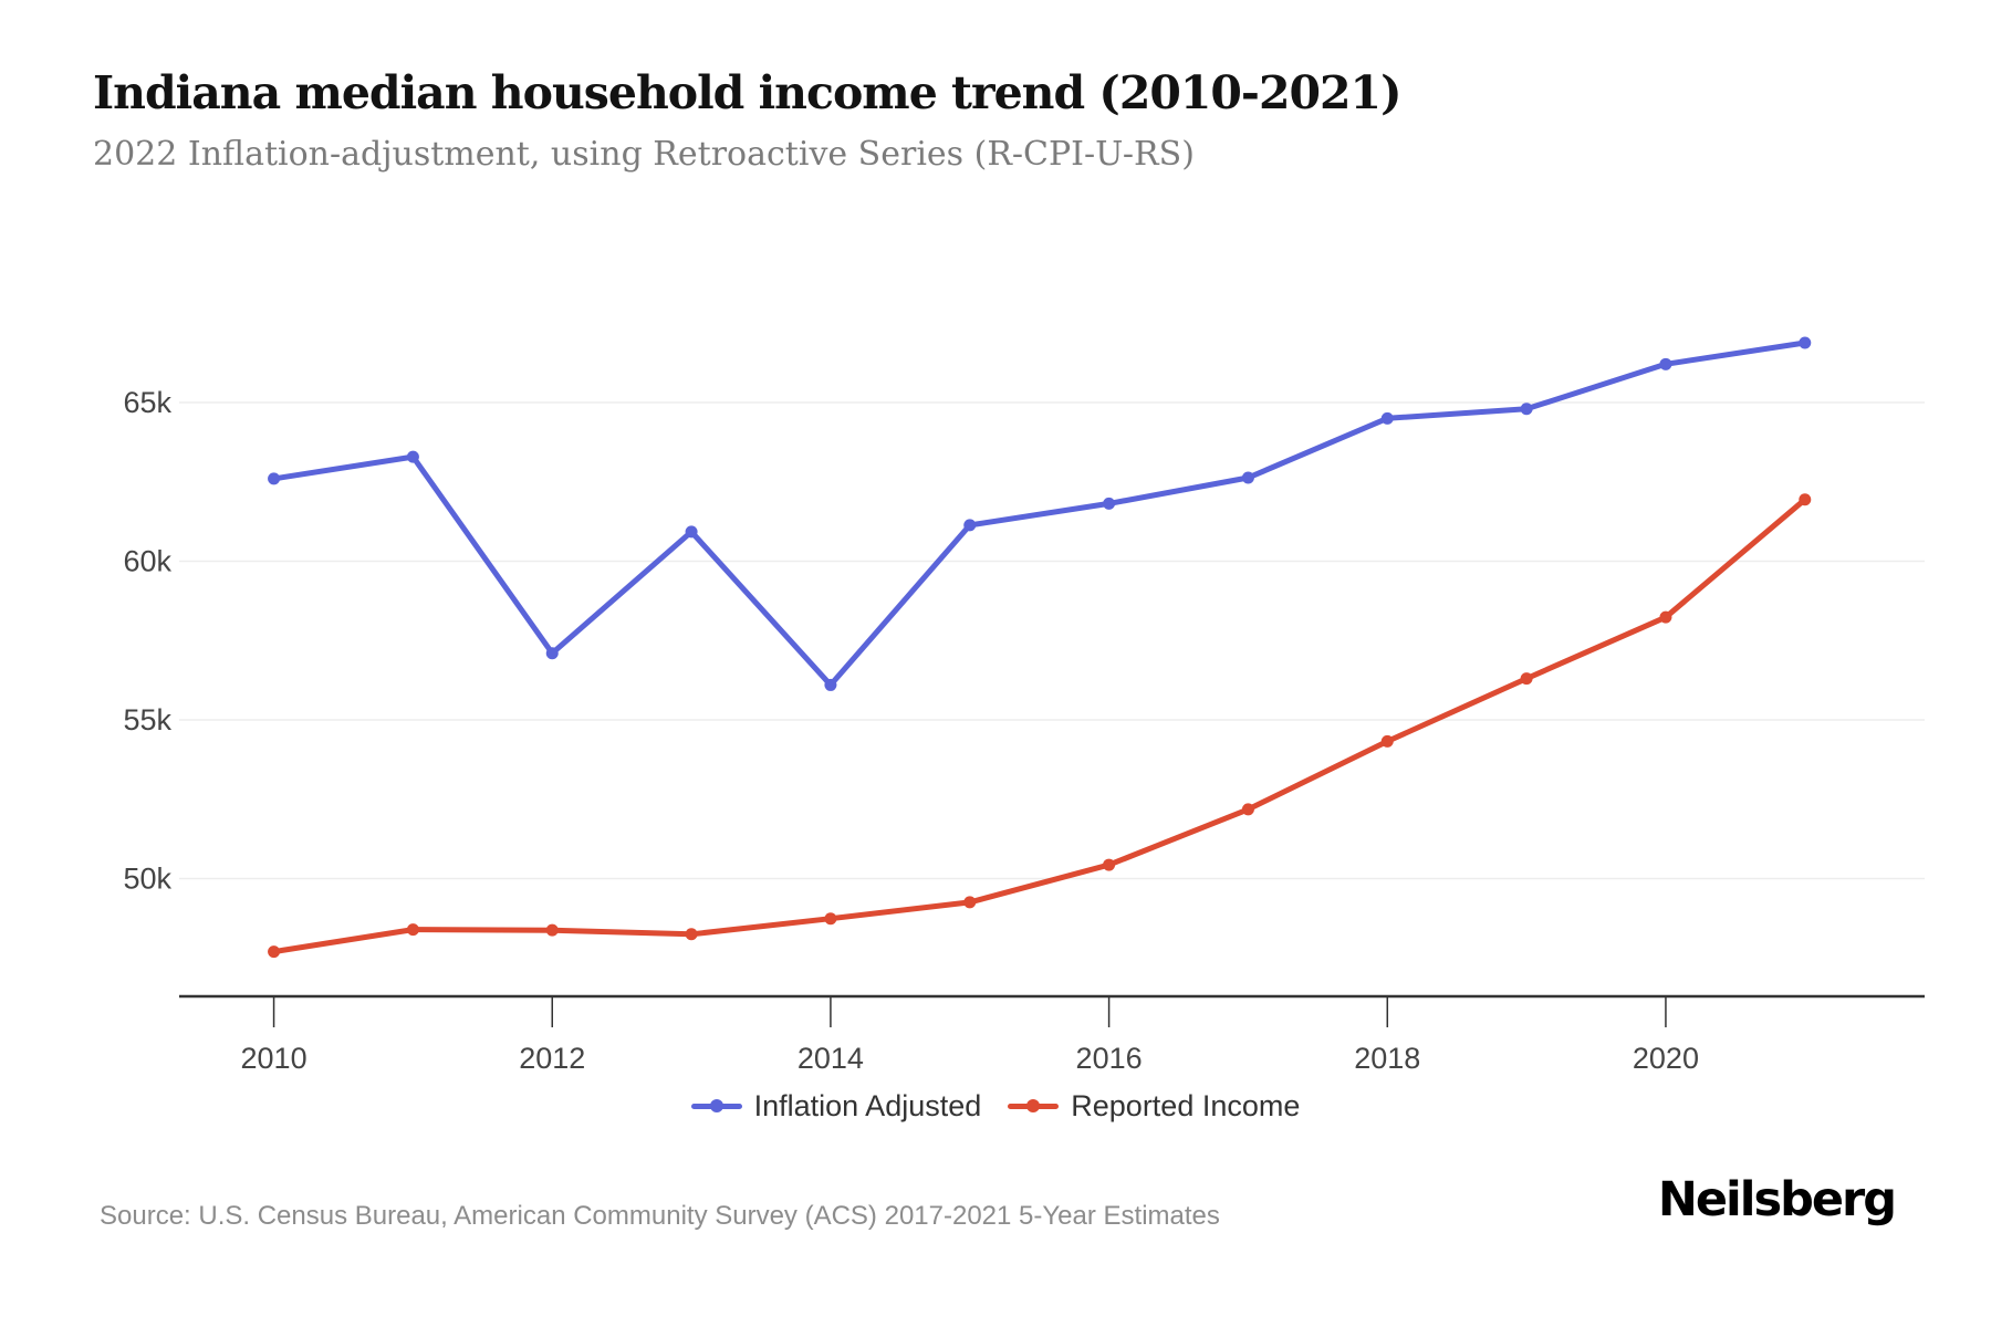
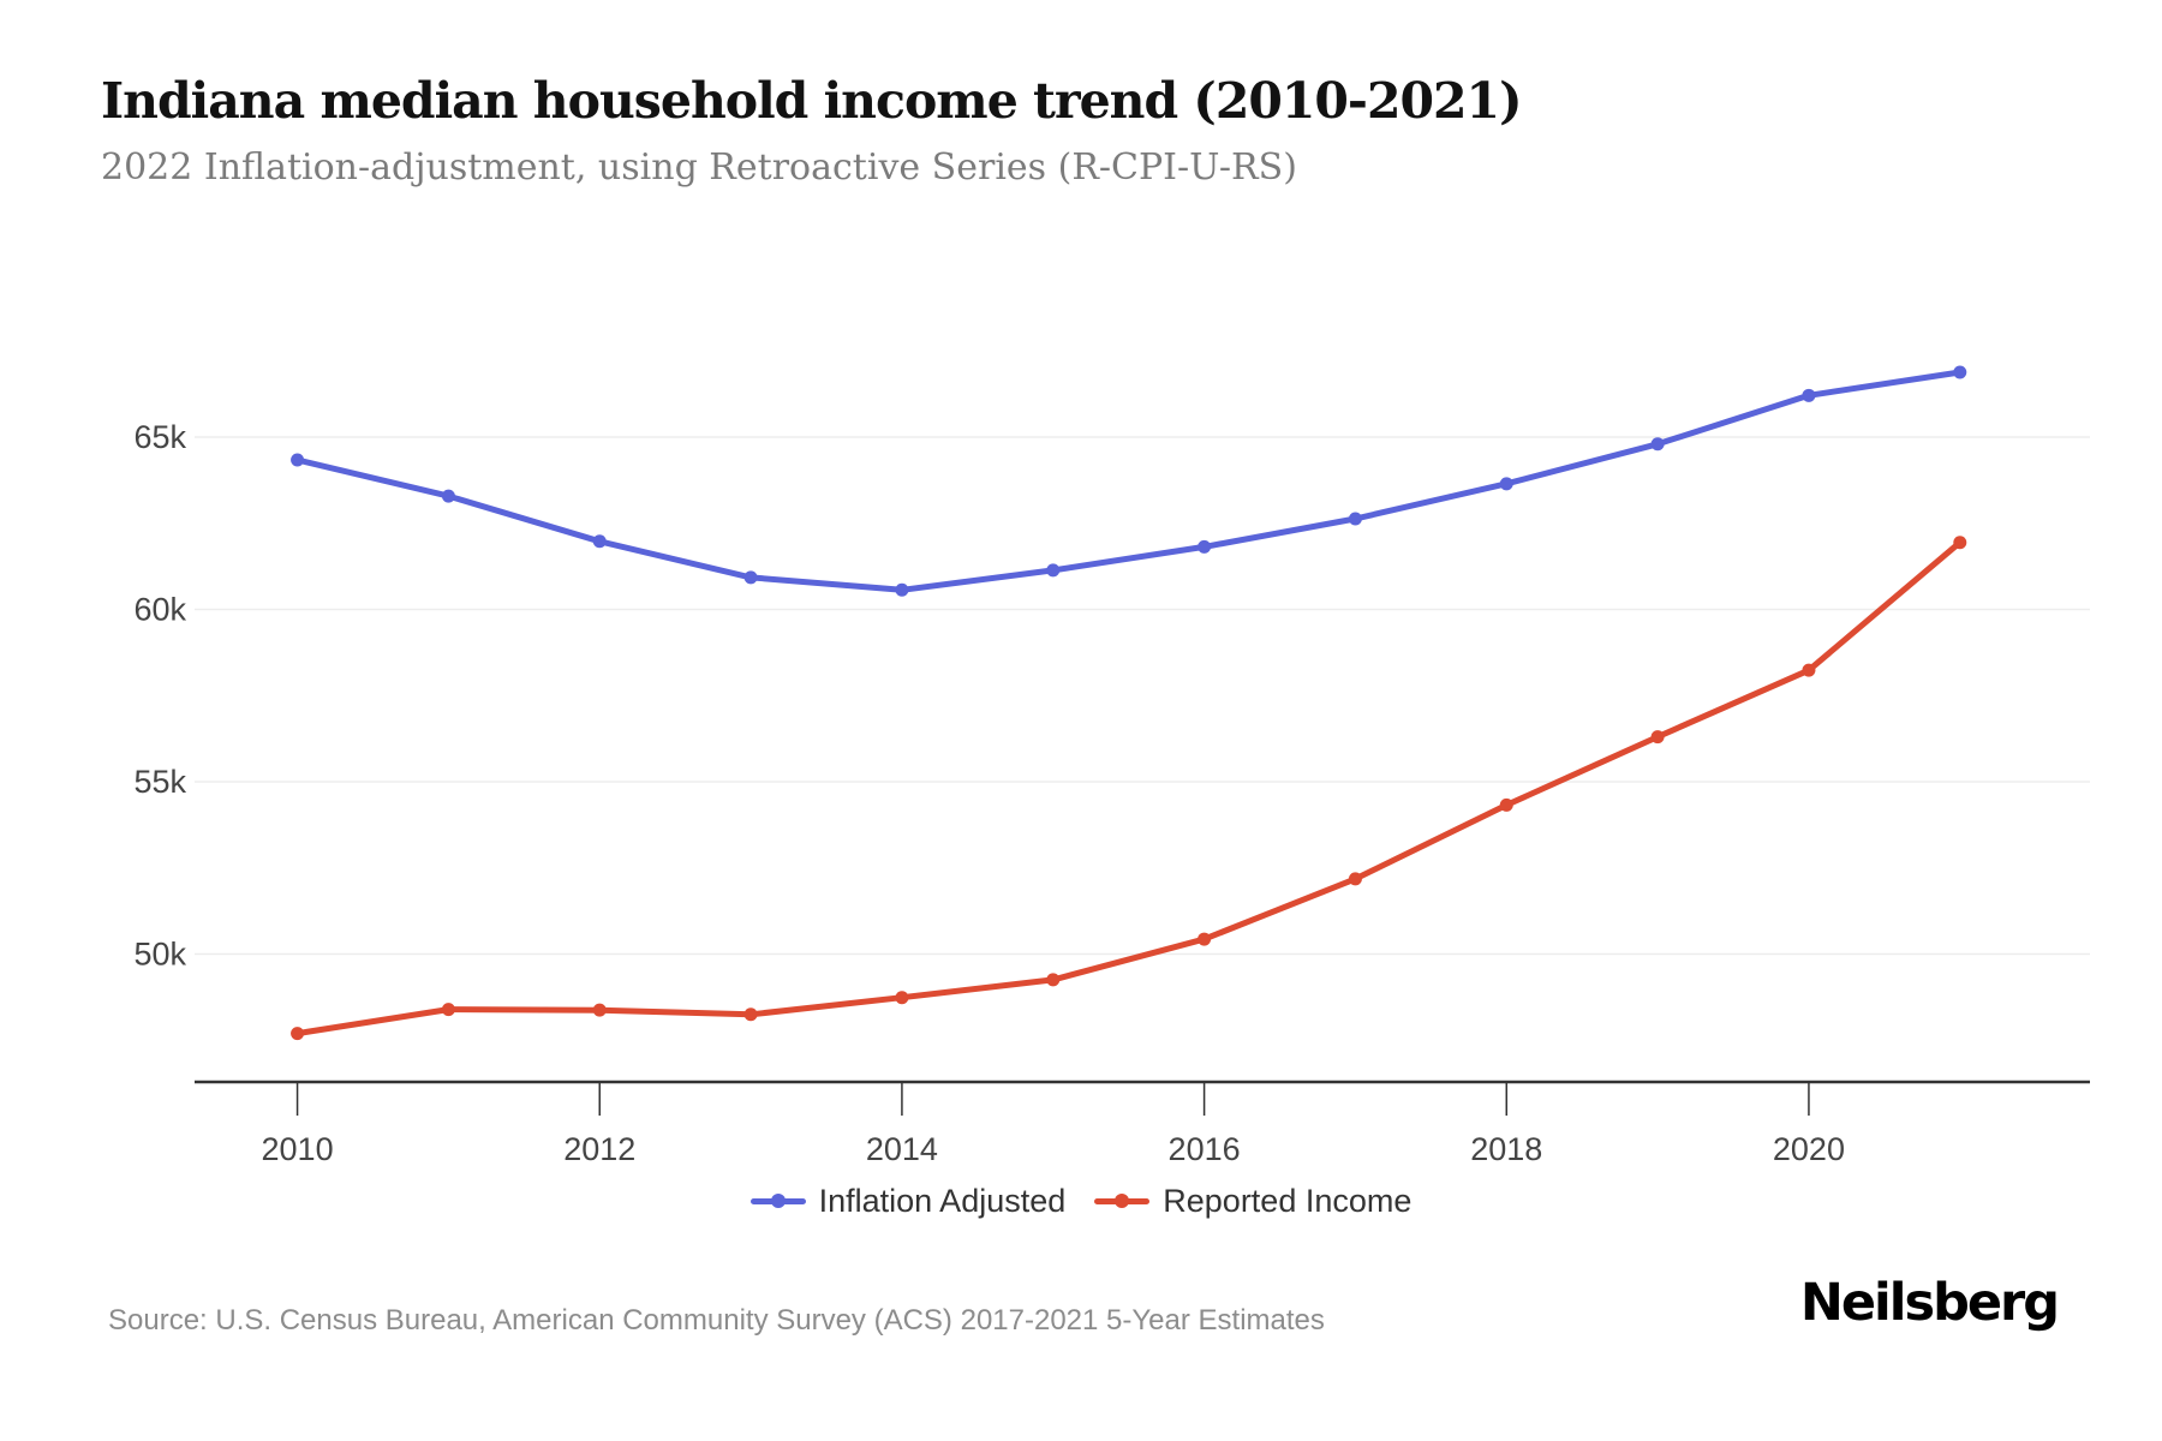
Inflation Adjusted/2010: 62.6k -> 64.3k
Inflation Adjusted/2012: 57.1k -> 62.0k
Inflation Adjusted/2014: 56.1k -> 60.6k
Inflation Adjusted/2018: 64.5k -> 63.6k
